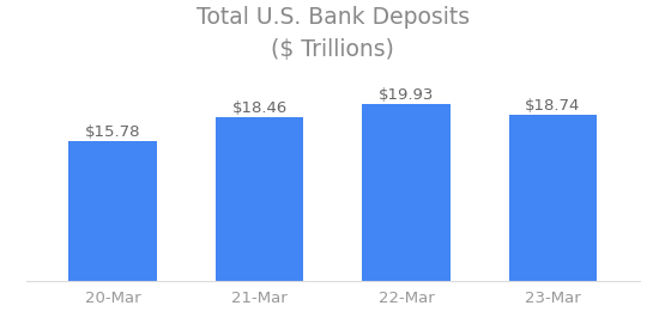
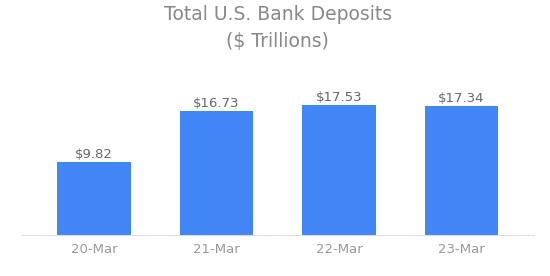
20-Mar: $15.78 -> $9.82
21-Mar: $18.46 -> $16.73
22-Mar: $19.93 -> $17.53
23-Mar: $18.74 -> $17.34
